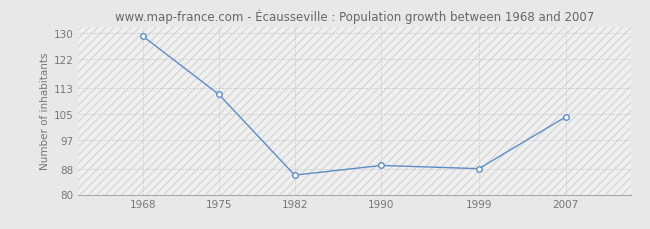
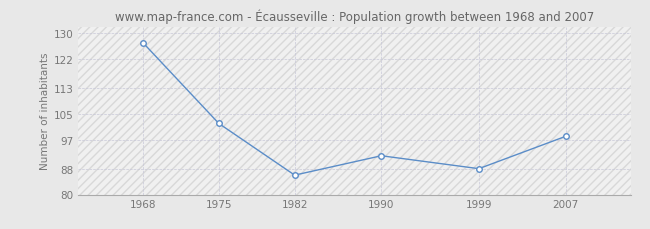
1968: 129 -> 127
1975: 111 -> 102
1990: 89 -> 92
2007: 104 -> 98
